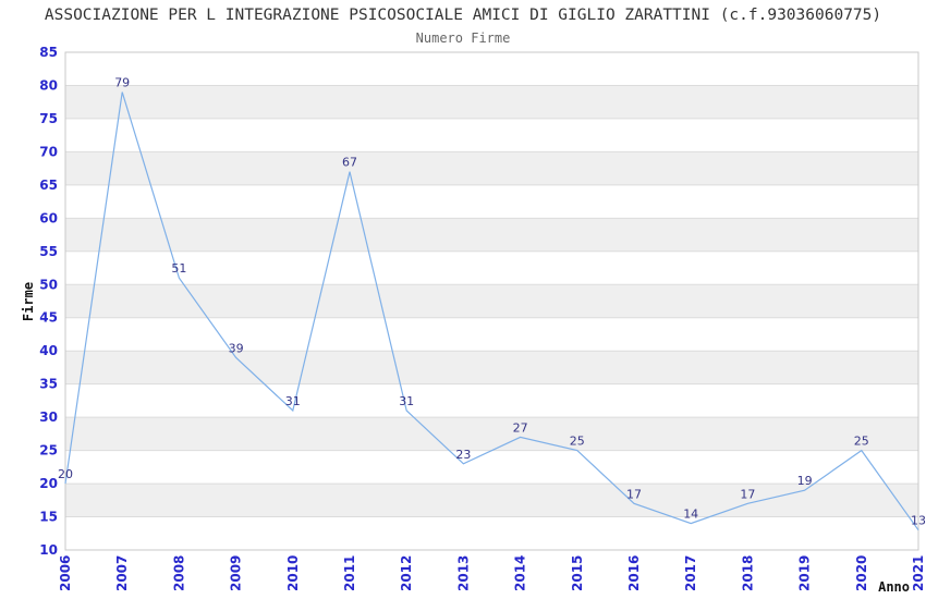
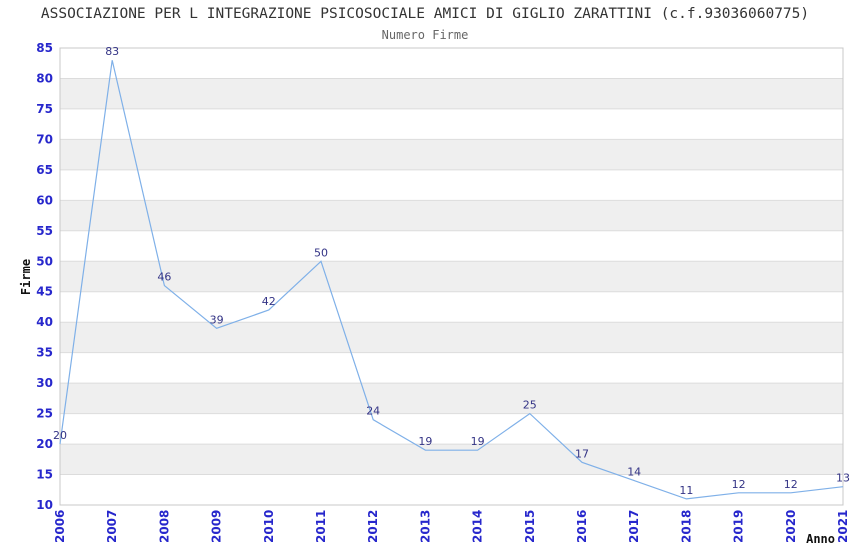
2007: 79 -> 83
2008: 51 -> 46
2010: 31 -> 42
2011: 67 -> 50
2012: 31 -> 24
2013: 23 -> 19
2014: 27 -> 19
2018: 17 -> 11
2019: 19 -> 12
2020: 25 -> 12
